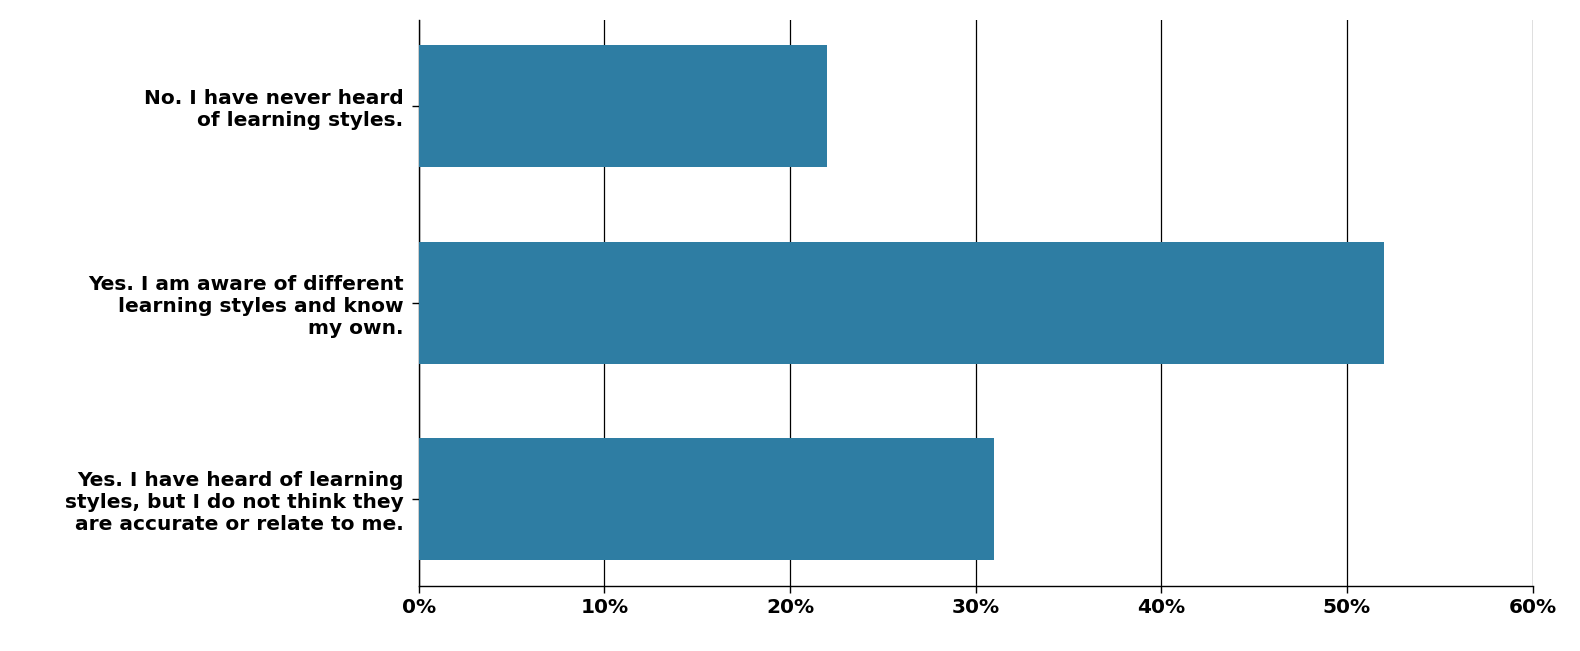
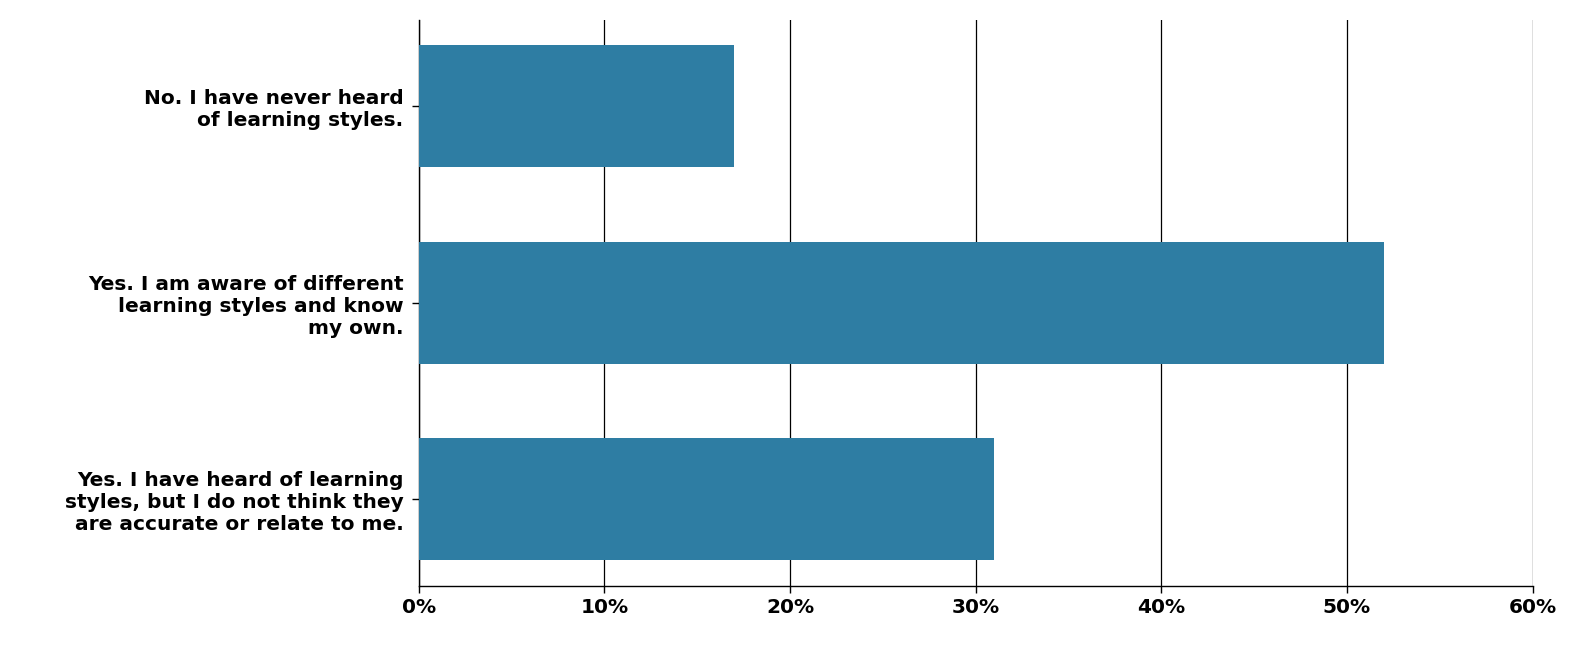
No. I have never heard of learning styles.: 22% -> 17%
